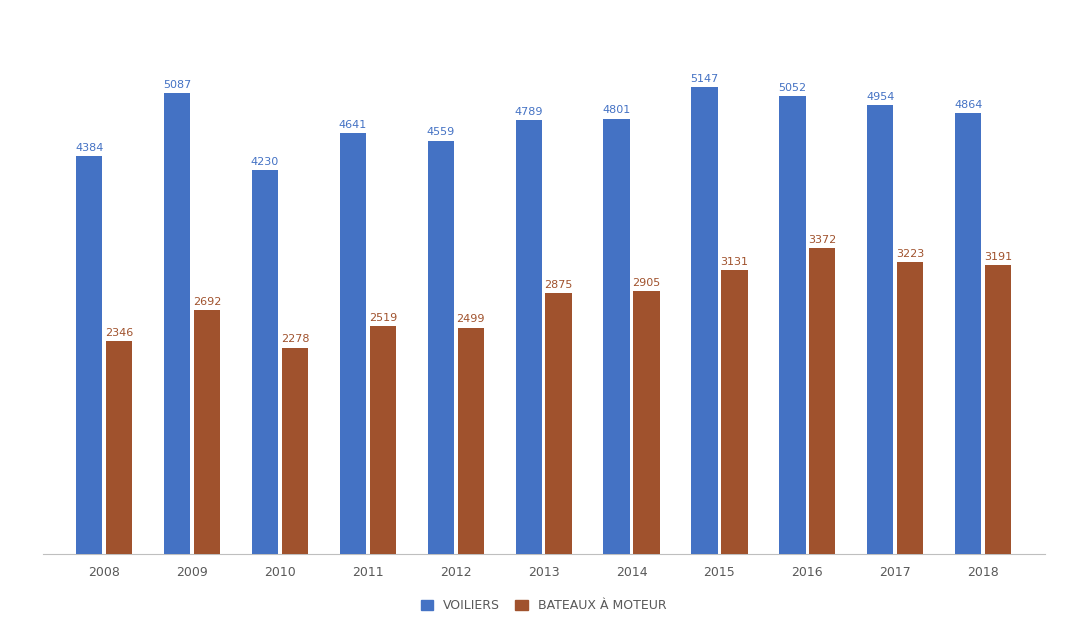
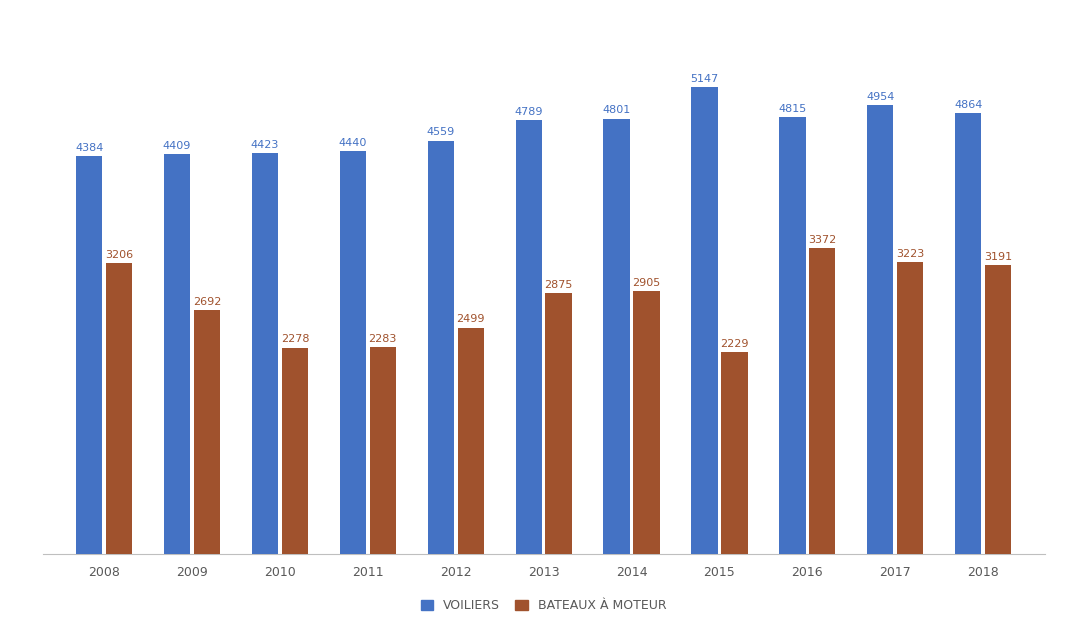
BATEAUX À MOTEUR/2008: 2346 -> 3206
VOILIERS/2009: 5087 -> 4409
VOILIERS/2010: 4230 -> 4423
VOILIERS/2011: 4641 -> 4440
BATEAUX À MOTEUR/2011: 2519 -> 2283
BATEAUX À MOTEUR/2015: 3131 -> 2229
VOILIERS/2016: 5052 -> 4815
